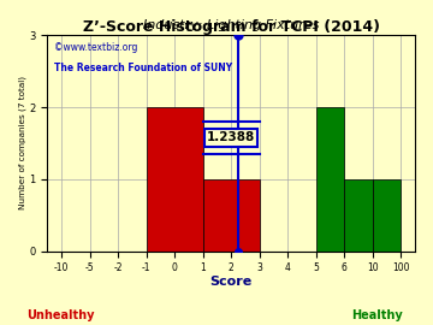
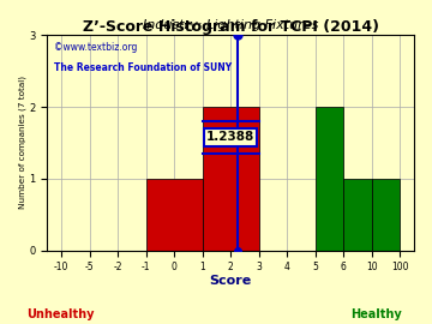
0: 2 -> 1
2: 1 -> 2
